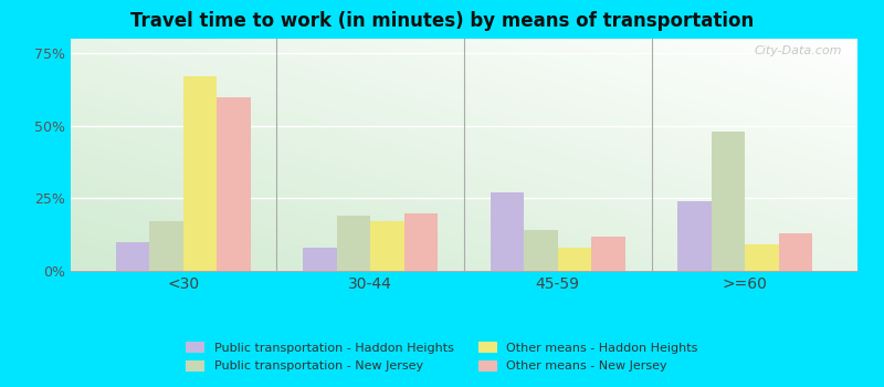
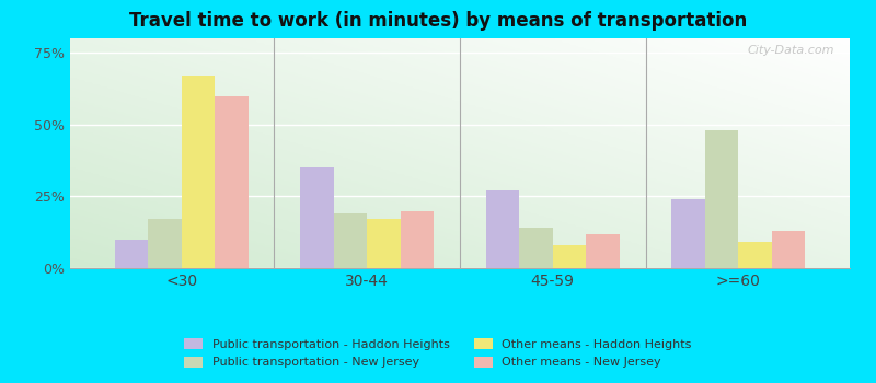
Public transportation - Haddon Heights/30-44: 8% -> 35%
